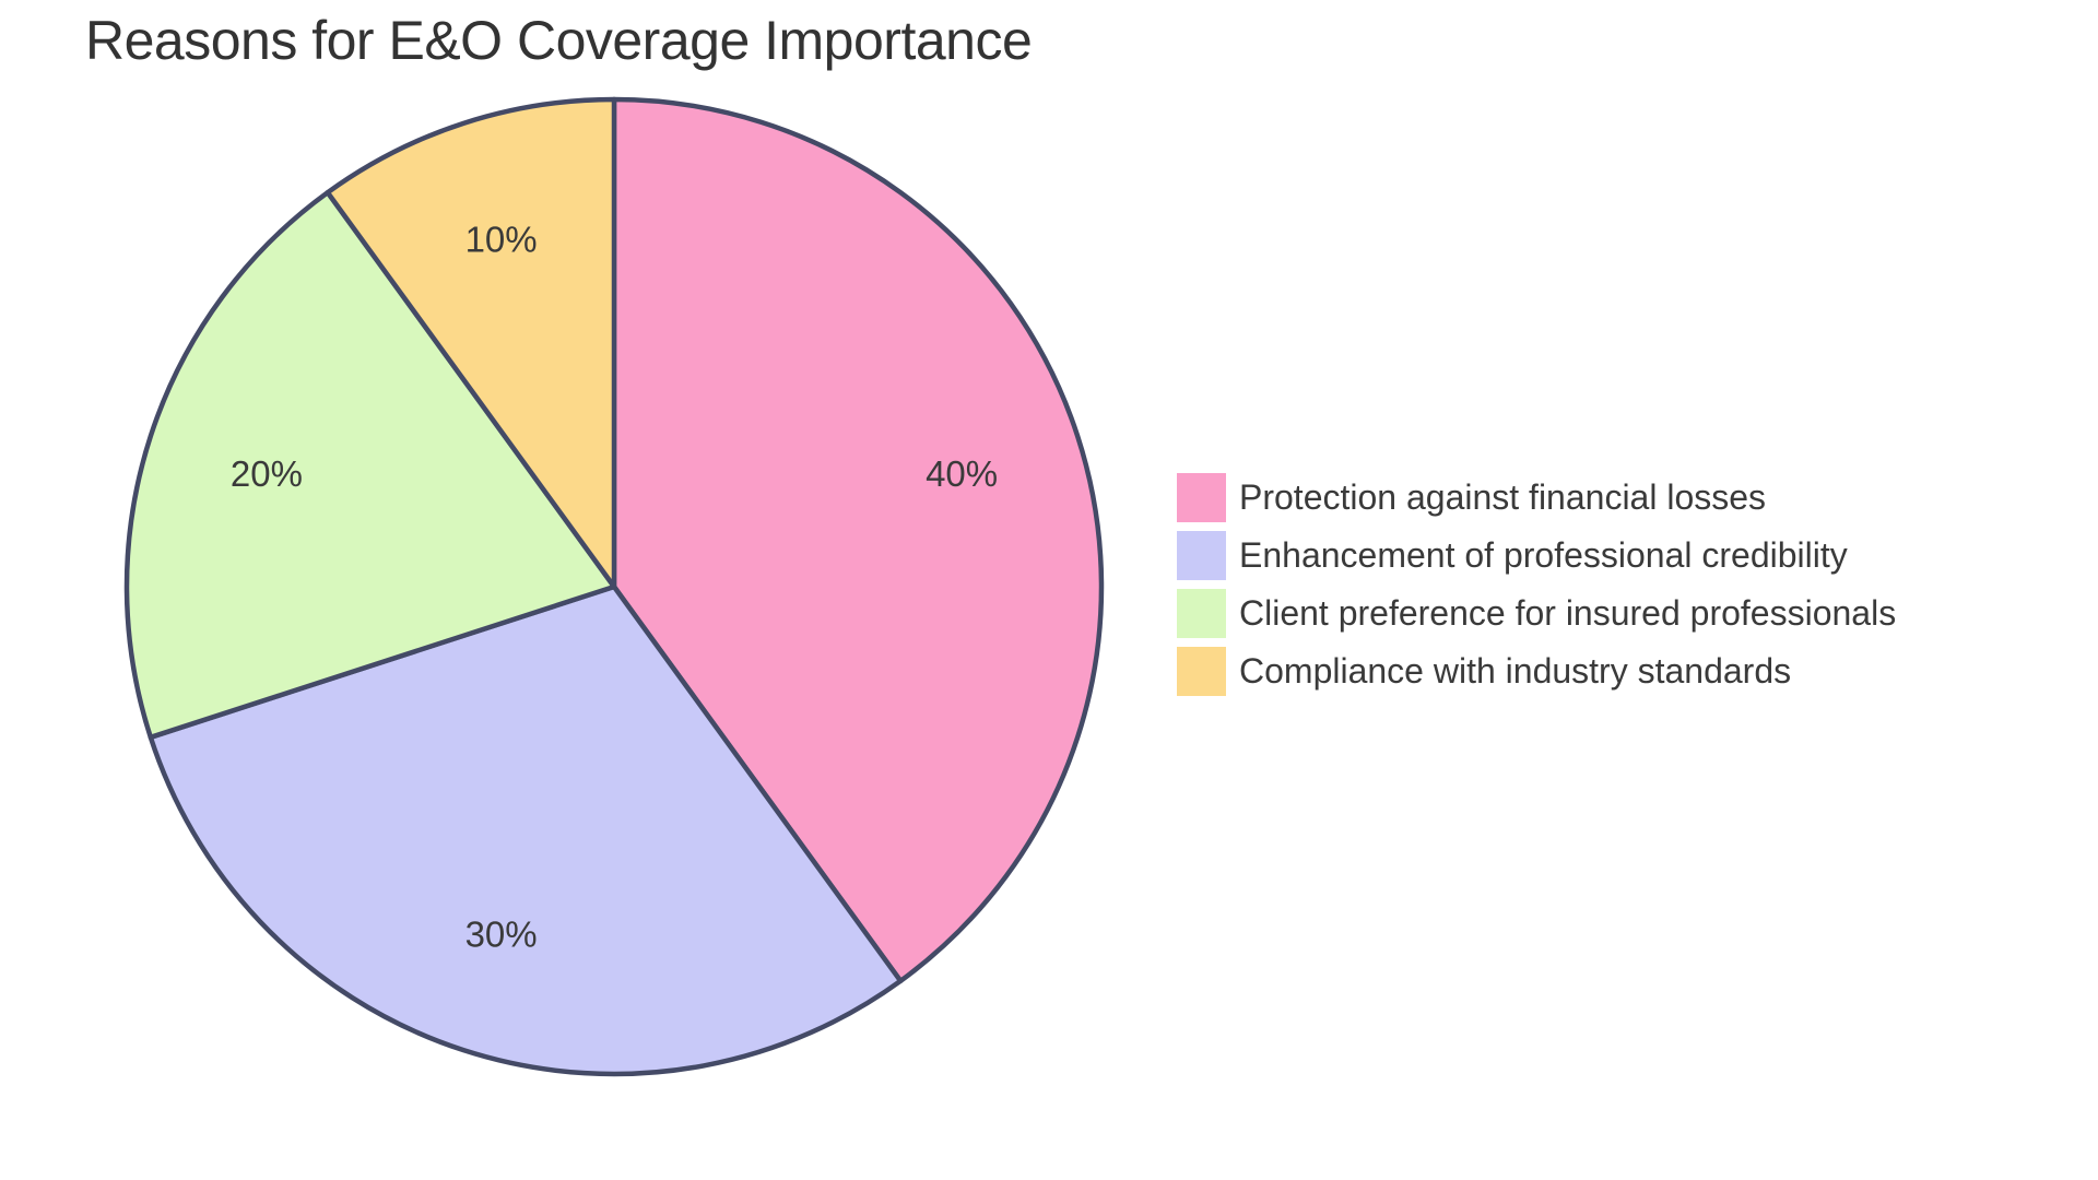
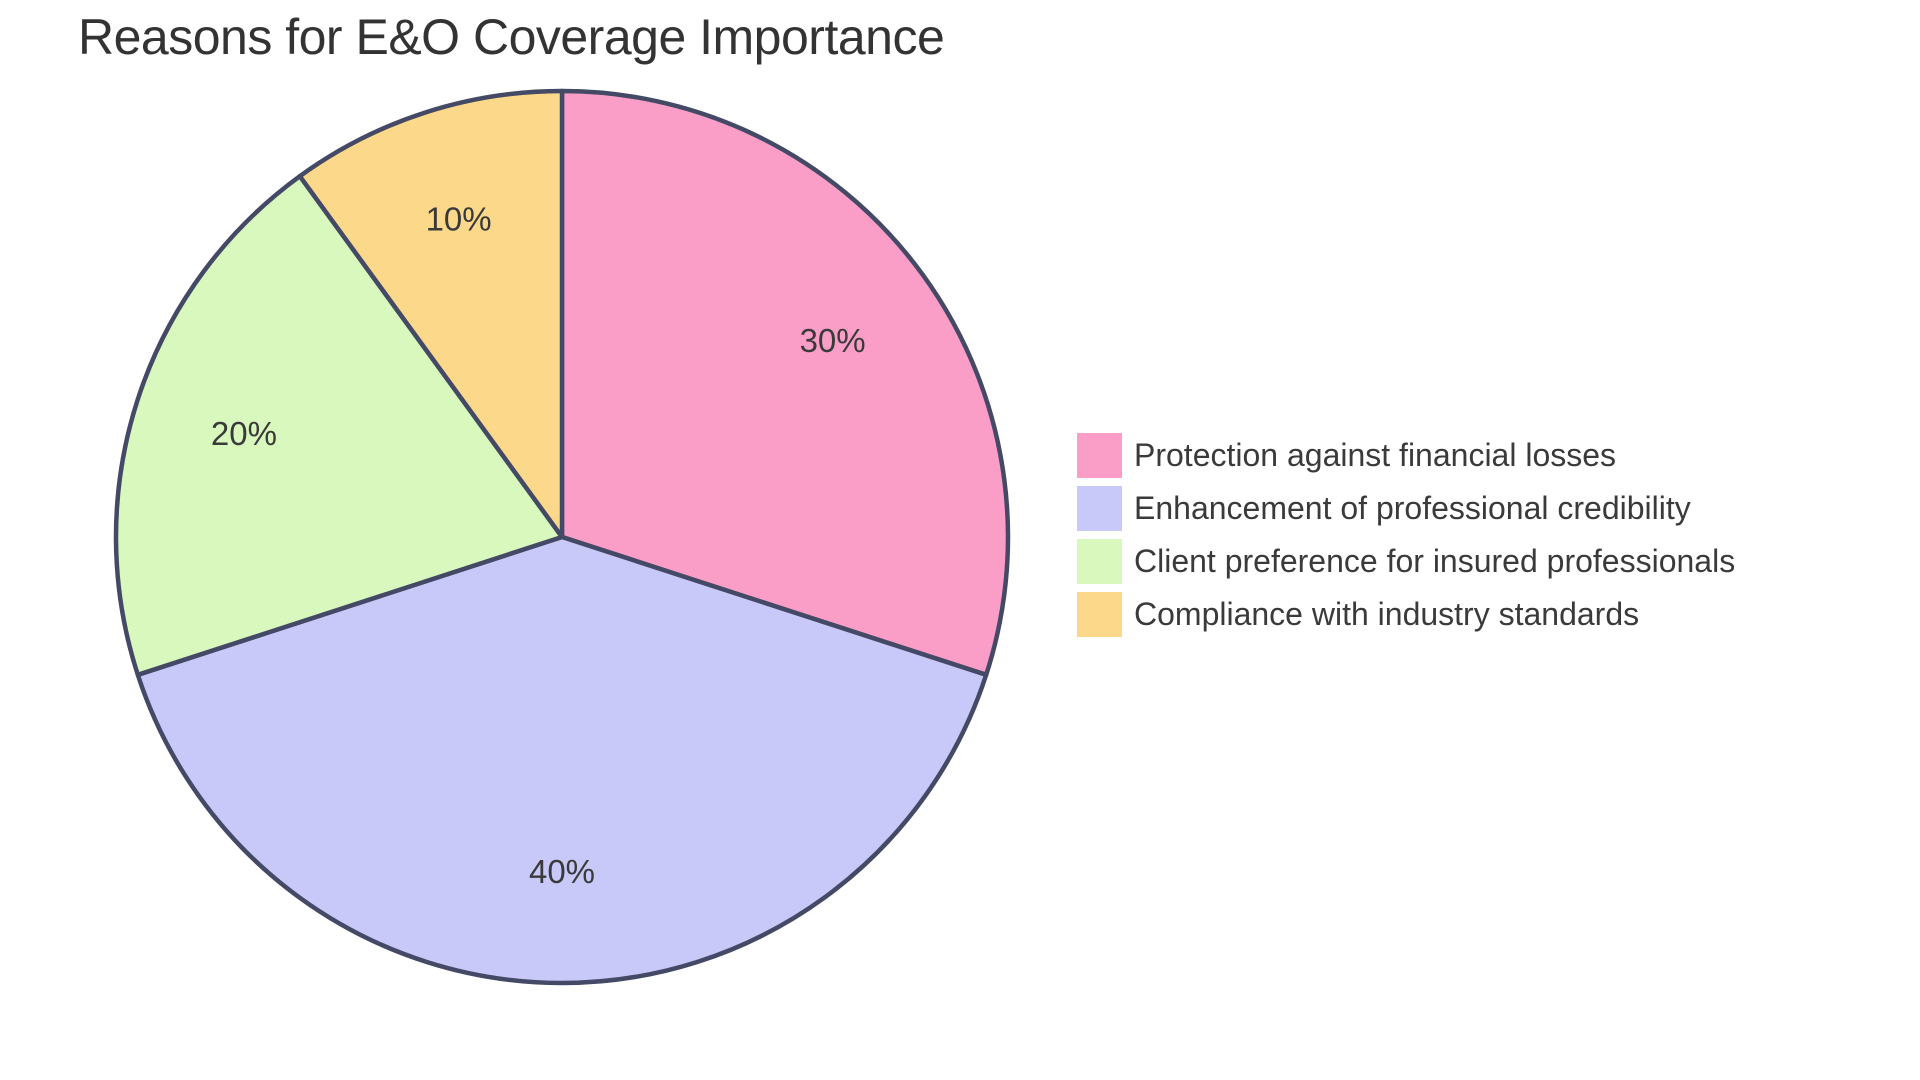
Protection against financial losses: 40% -> 30%
Enhancement of professional credibility: 30% -> 40%
